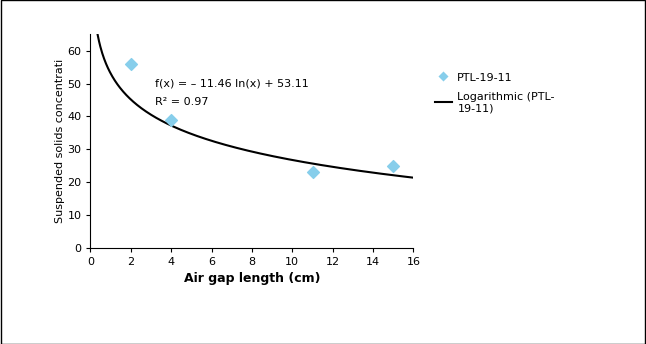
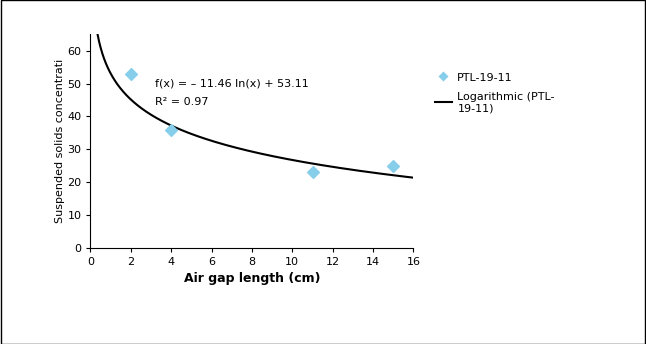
PTL-19-11/2: 56 -> 53
PTL-19-11/4: 39 -> 36
